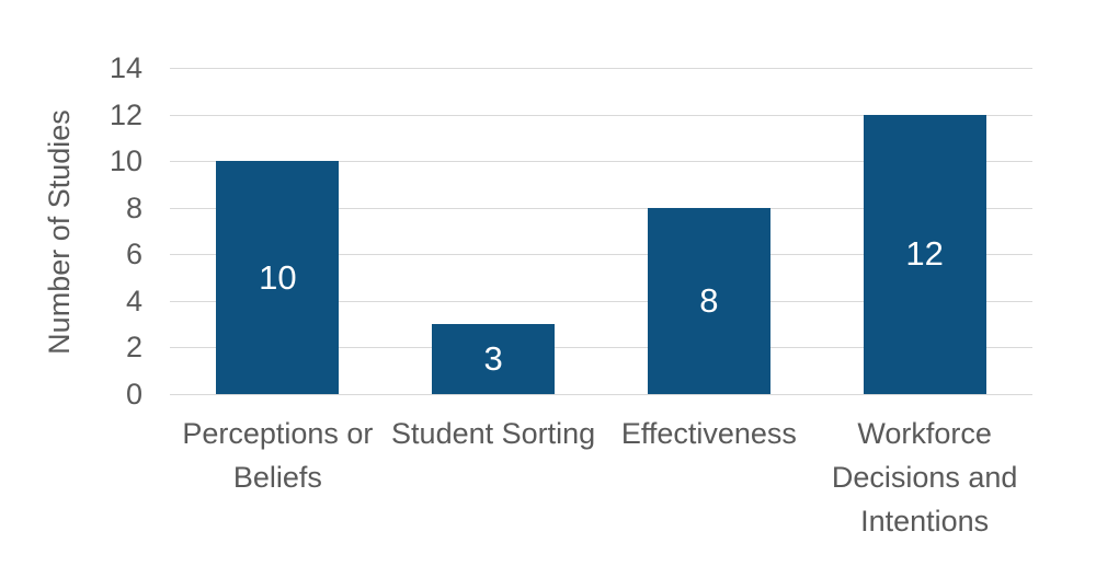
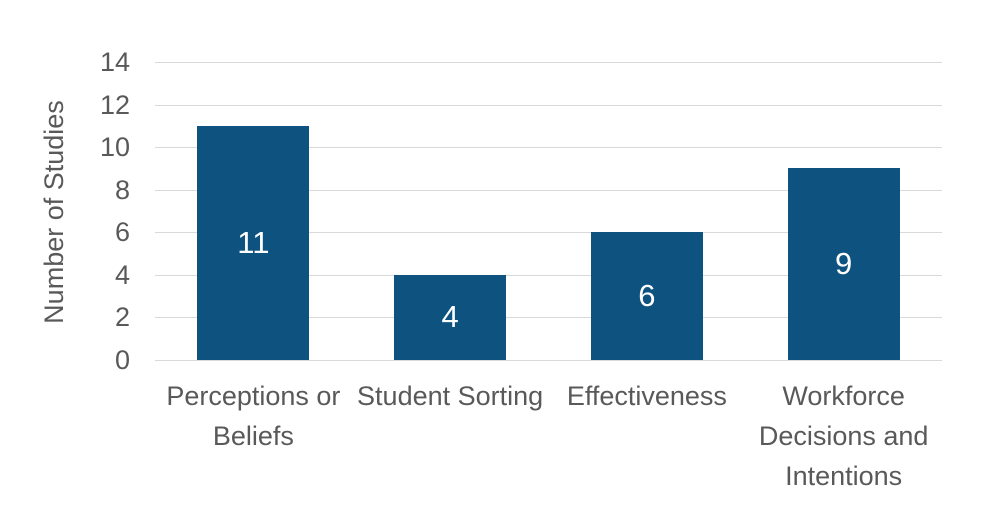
Perceptions or Beliefs: 10 -> 11
Student Sorting: 3 -> 4
Effectiveness: 8 -> 6
Workforce Decisions and Intentions: 12 -> 9
